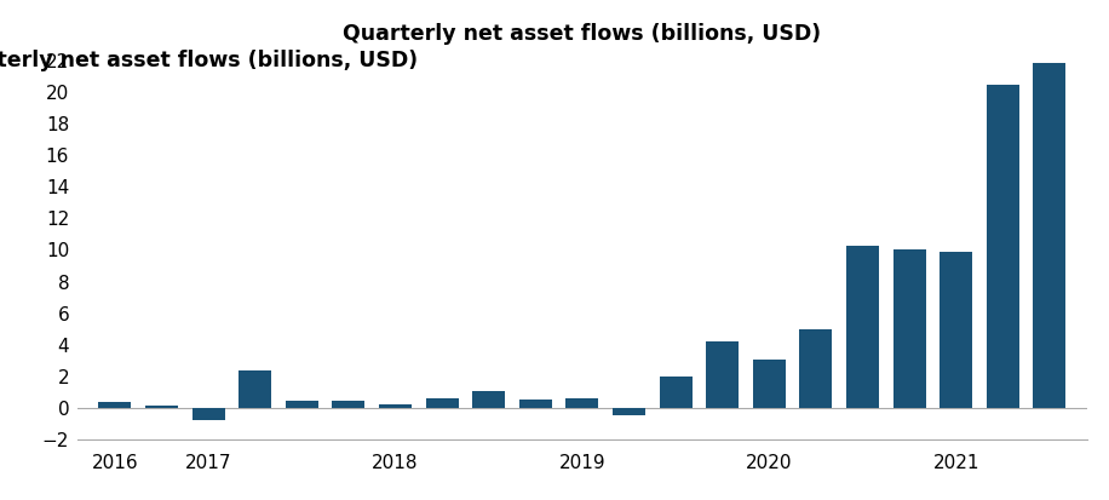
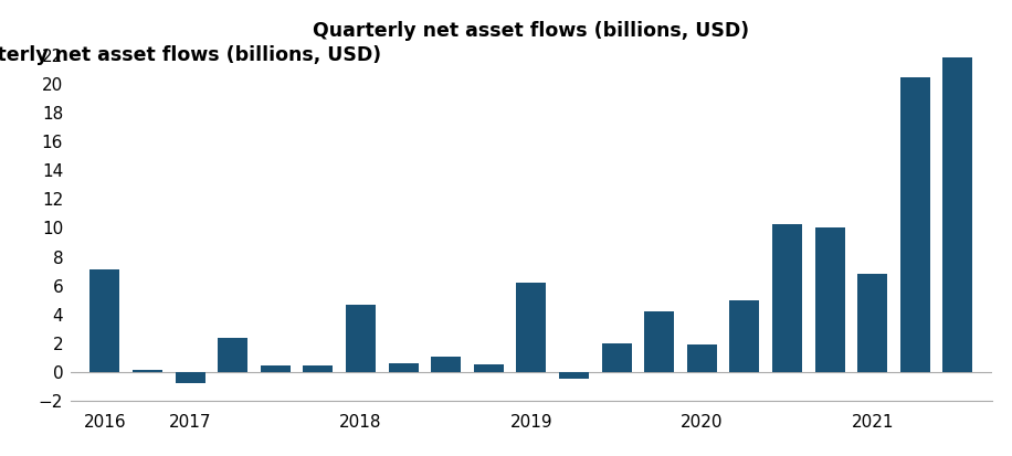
2016: 0.4 -> 7.1
2018: 0.2 -> 4.7
2019: 0.7 -> 6.2
2020: 3.1 -> 1.9
2021: 9.8 -> 6.8
